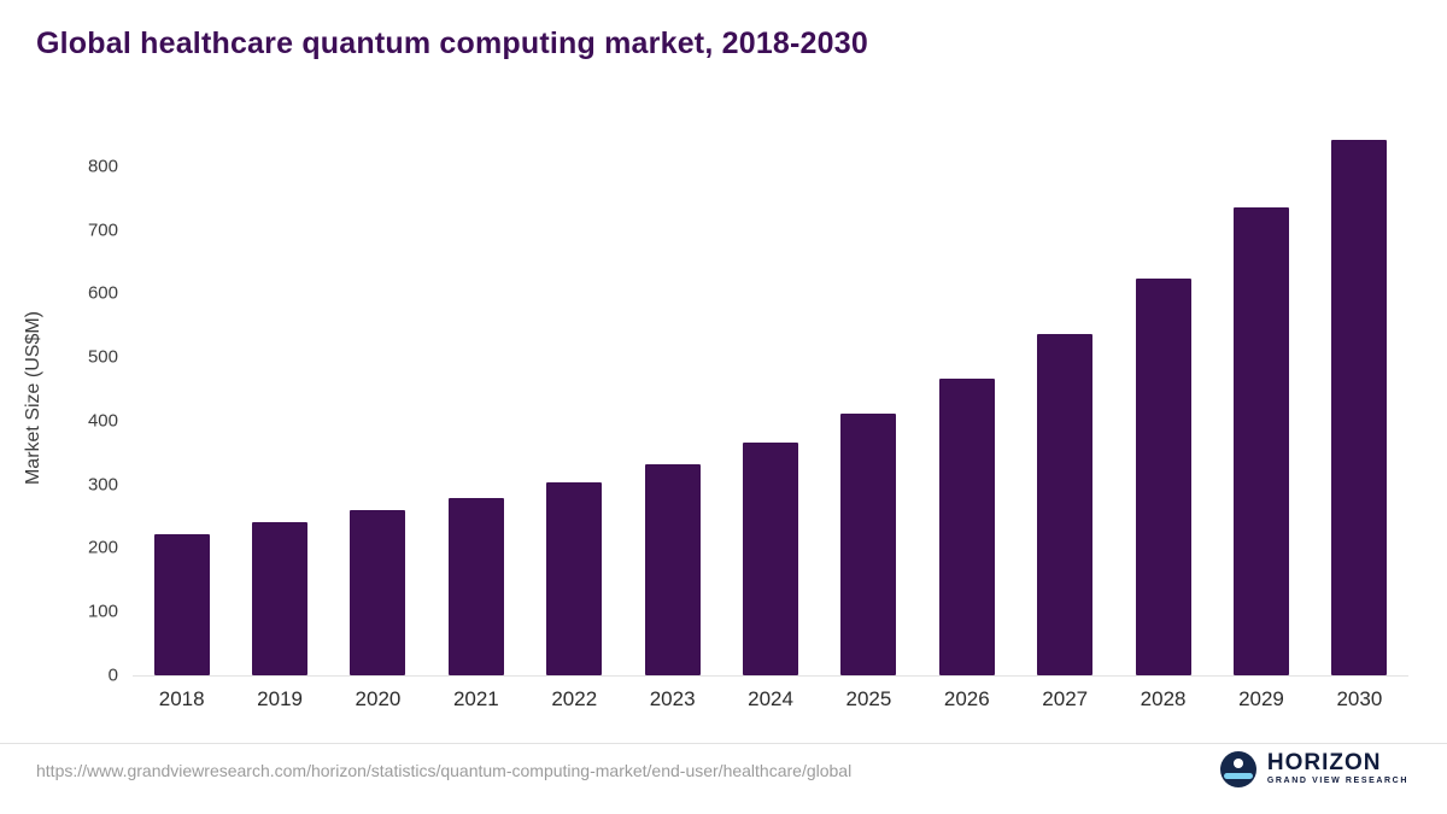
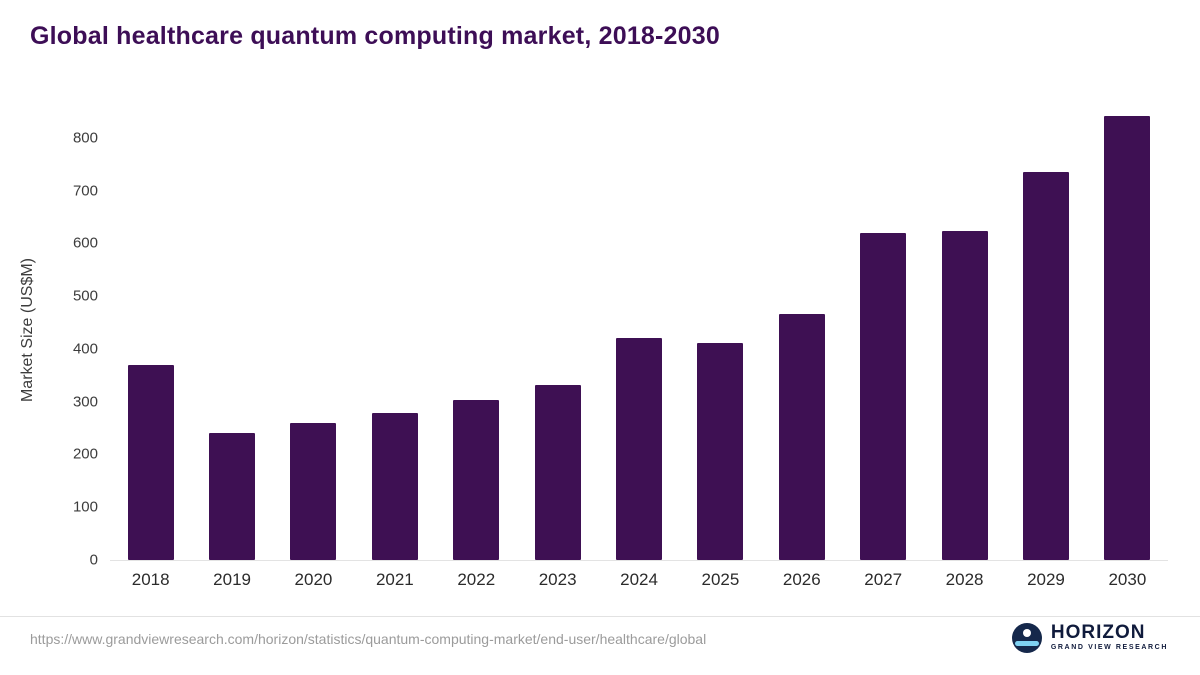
2018: 220 -> 370
2024: 370 -> 420
2027: 540 -> 620
